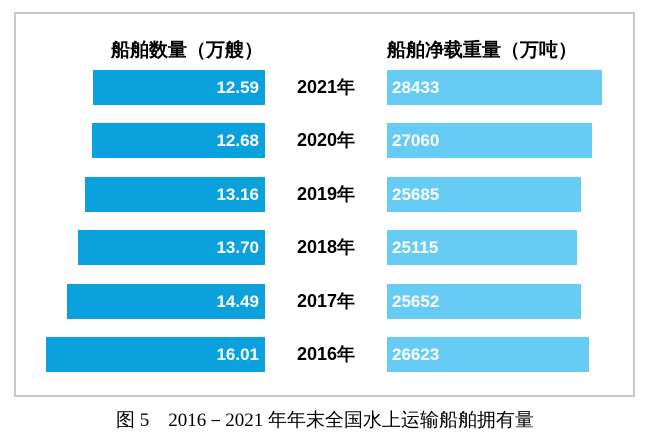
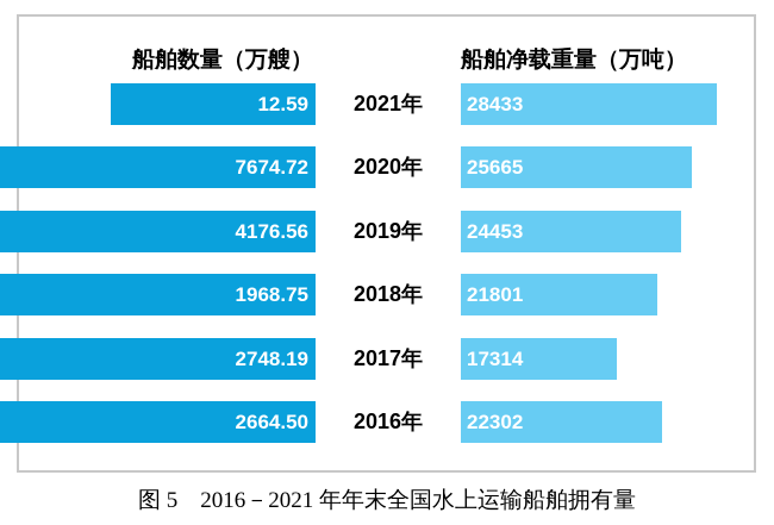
船舶数量（万艘）/2020年: 12.68 -> 7674.72
船舶净载重量（万吨）/2020年: 27060 -> 25665
船舶数量（万艘）/2019年: 13.16 -> 4176.56
船舶净载重量（万吨）/2019年: 25685 -> 24453
船舶数量（万艘）/2018年: 13.70 -> 1968.75
船舶净载重量（万吨）/2018年: 25115 -> 21801
船舶数量（万艘）/2017年: 14.49 -> 2748.19
船舶净载重量（万吨）/2017年: 25652 -> 17314
船舶数量（万艘）/2016年: 16.01 -> 2664.50
船舶净载重量（万吨）/2016年: 26623 -> 22302
